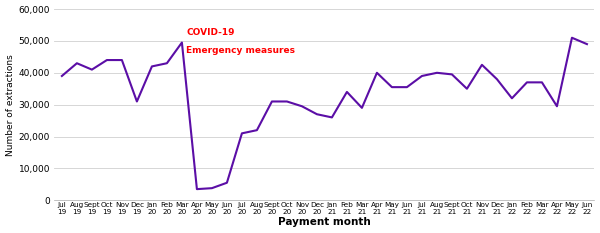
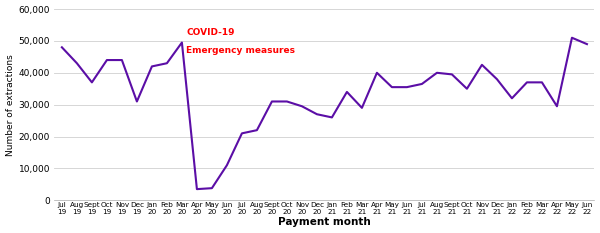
Jul 19: 39,000 -> 48,000
Sept 19: 41,000 -> 37,000
Jun 20: 5,500 -> 11,000
Jul 21: 39,000 -> 36,500
